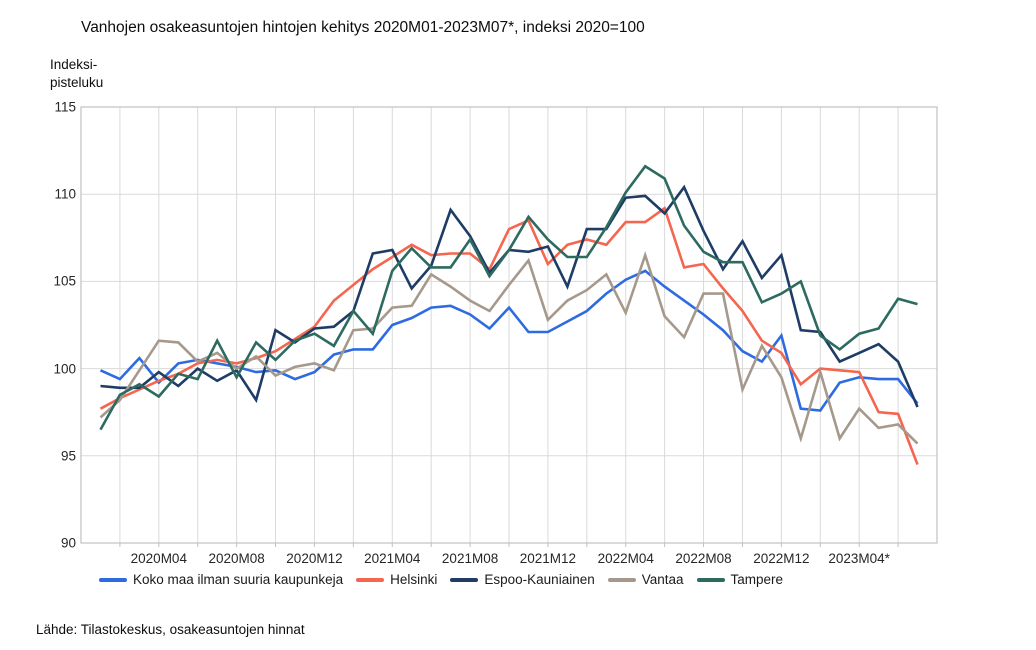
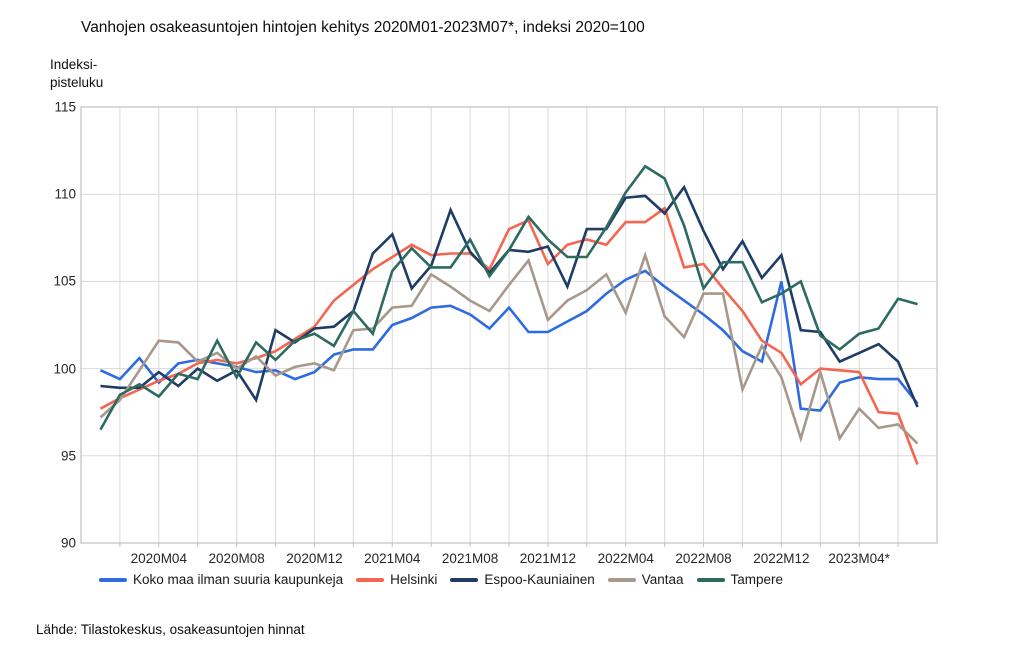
Espoo-Kauniainen/2021M04: 106.8 -> 107.7
Espoo-Kauniainen/2021M08: 107.6 -> 106.7
Tampere/2022M08: 106.7 -> 104.6
Koko maa ilman suuria kaupunkeja/2022M12: 101.9 -> 105.0
